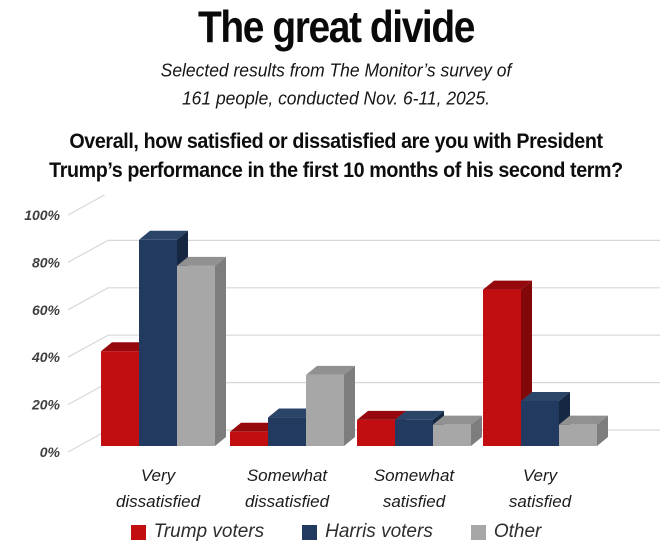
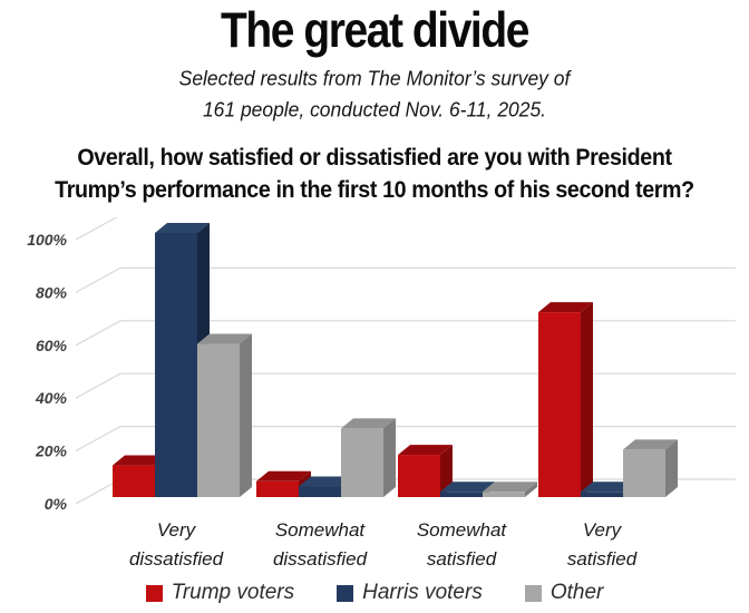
Trump voters/Very dissatisfied: 40% -> 12%
Harris voters/Very dissatisfied: 87% -> 100%
Other/Very dissatisfied: 76% -> 58%
Harris voters/Somewhat dissatisfied: 12% -> 4%
Other/Somewhat dissatisfied: 30% -> 26%
Trump voters/Somewhat satisfied: 11% -> 16%
Harris voters/Somewhat satisfied: 11% -> 2%
Other/Somewhat satisfied: 9% -> 2%
Trump voters/Very satisfied: 66% -> 70%
Harris voters/Very satisfied: 19% -> 2%
Other/Very satisfied: 9% -> 18%
